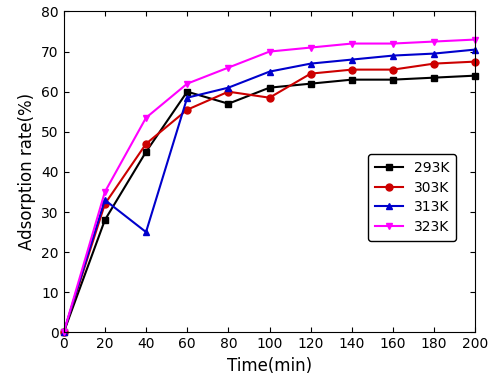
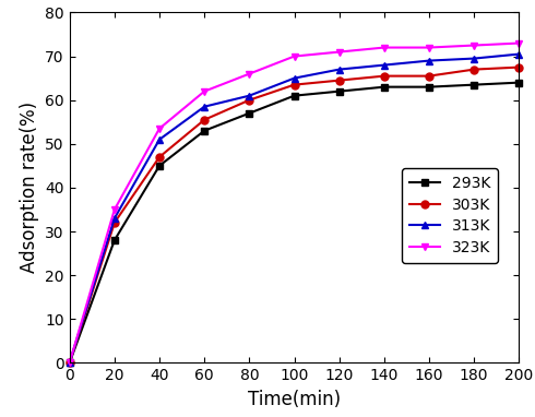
313K/40: 25.0 -> 51.0
293K/60: 60.0 -> 53.0
303K/100: 58.5 -> 63.5
